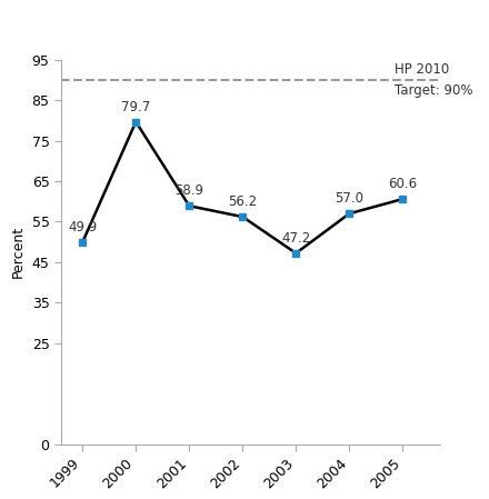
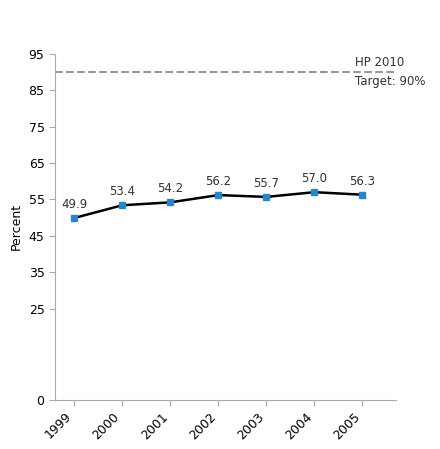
2000: 79.7 -> 53.4
2001: 58.9 -> 54.2
2003: 47.2 -> 55.7
2005: 60.6 -> 56.3
